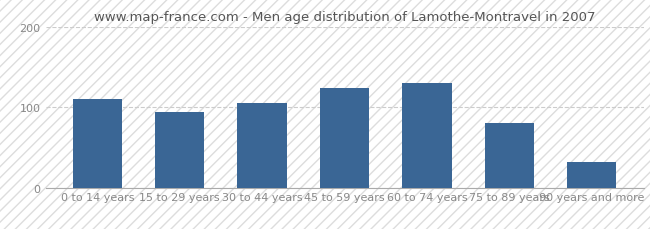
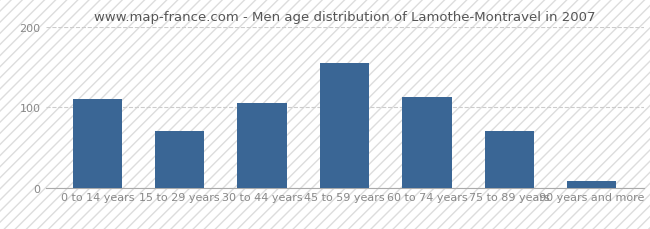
15 to 29 years: 94 -> 70
45 to 59 years: 124 -> 155
60 to 74 years: 130 -> 113
75 to 89 years: 80 -> 70
90 years and more: 32 -> 8
